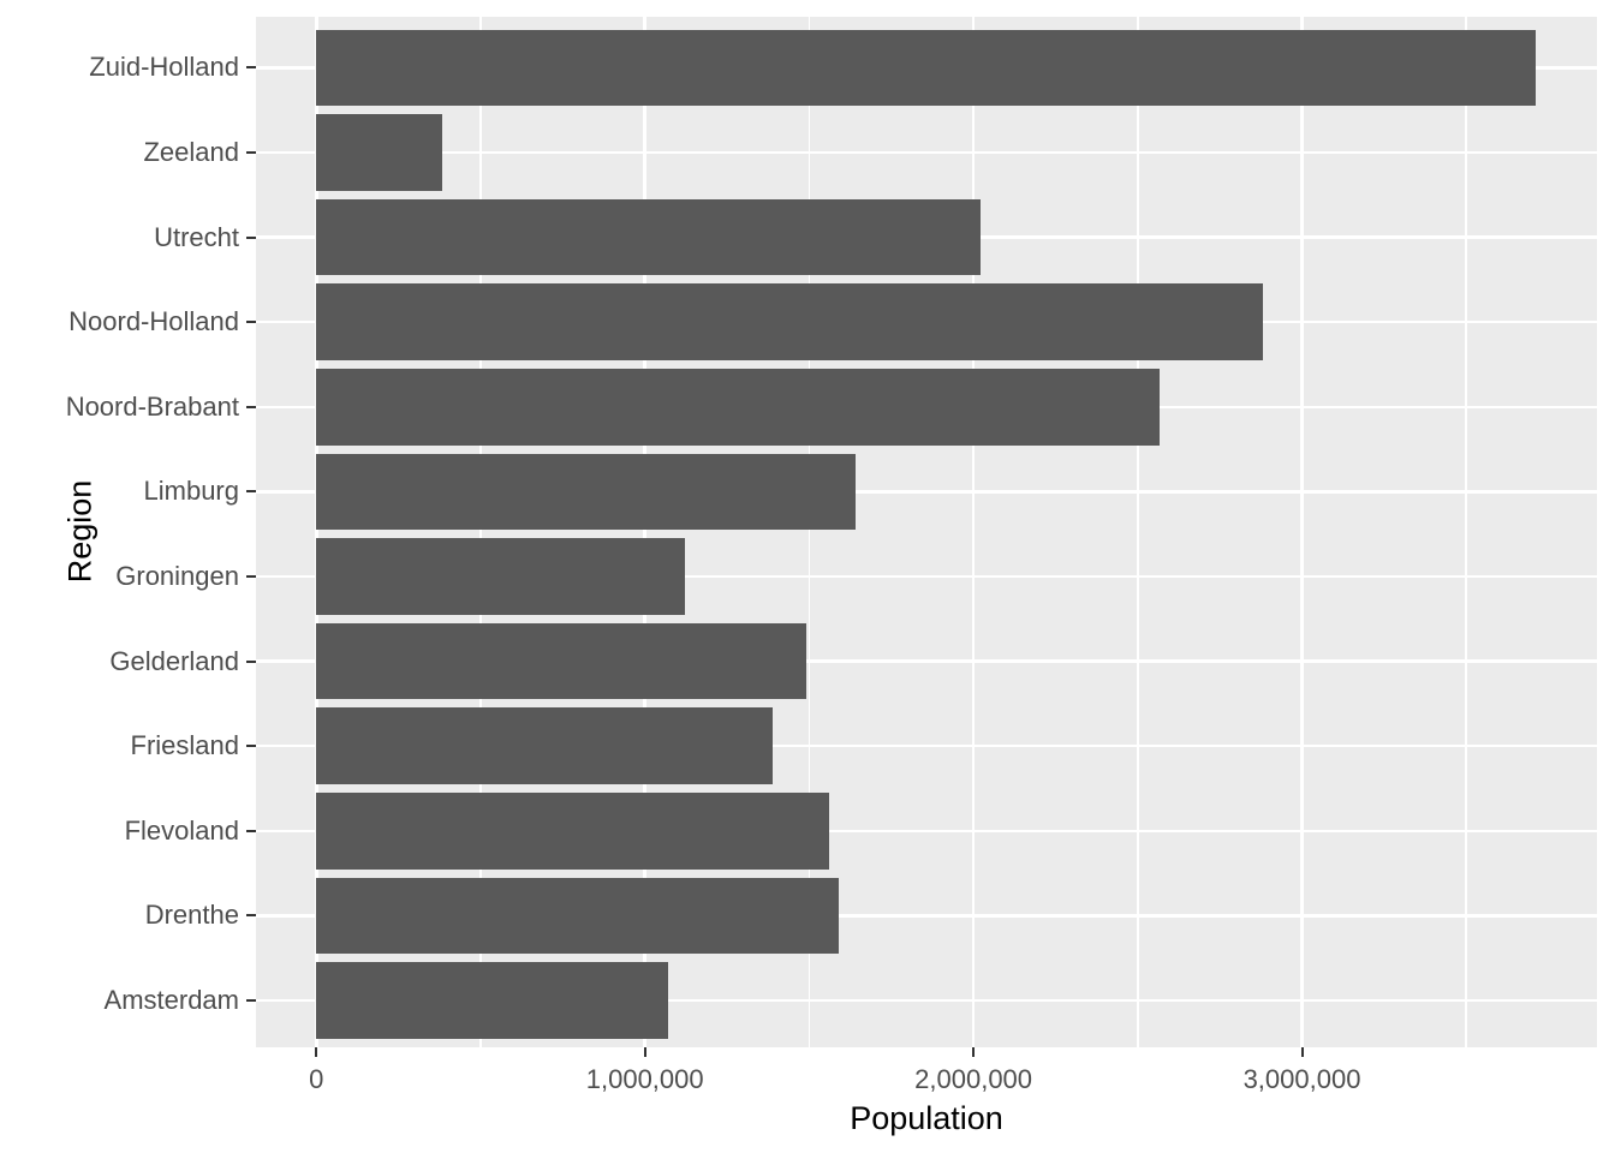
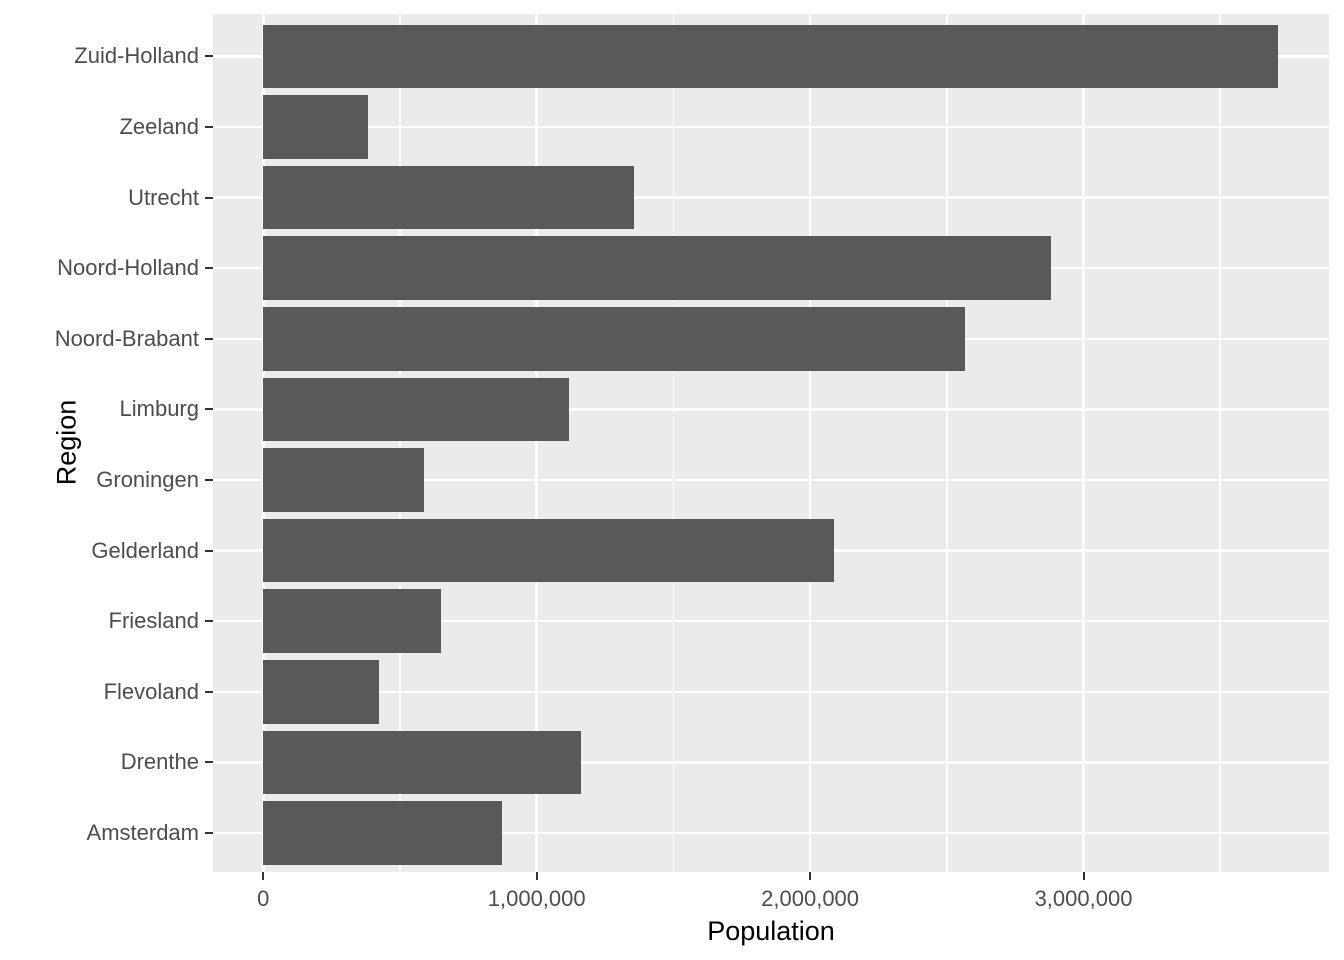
Utrecht: 2020000 -> 1360000
Limburg: 1640000 -> 1120000
Groningen: 1120000 -> 590000
Gelderland: 1490000 -> 2090000
Friesland: 1390000 -> 650000
Flevoland: 1560000 -> 420000
Drenthe: 1590000 -> 1160000
Amsterdam: 1070000 -> 870000
